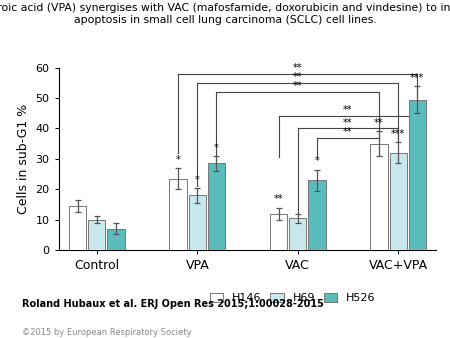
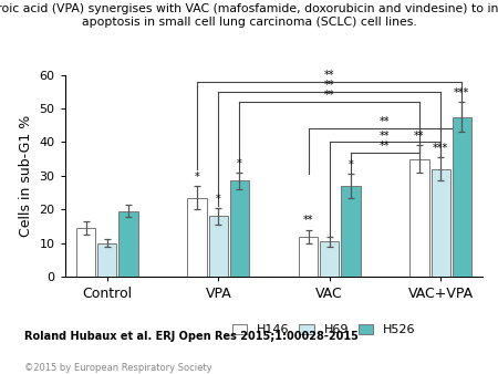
H526/Control: 7.0 -> 19.5
H526/VAC: 23.0 -> 27.0
H526/VAC+VPA: 49.5 -> 47.5
